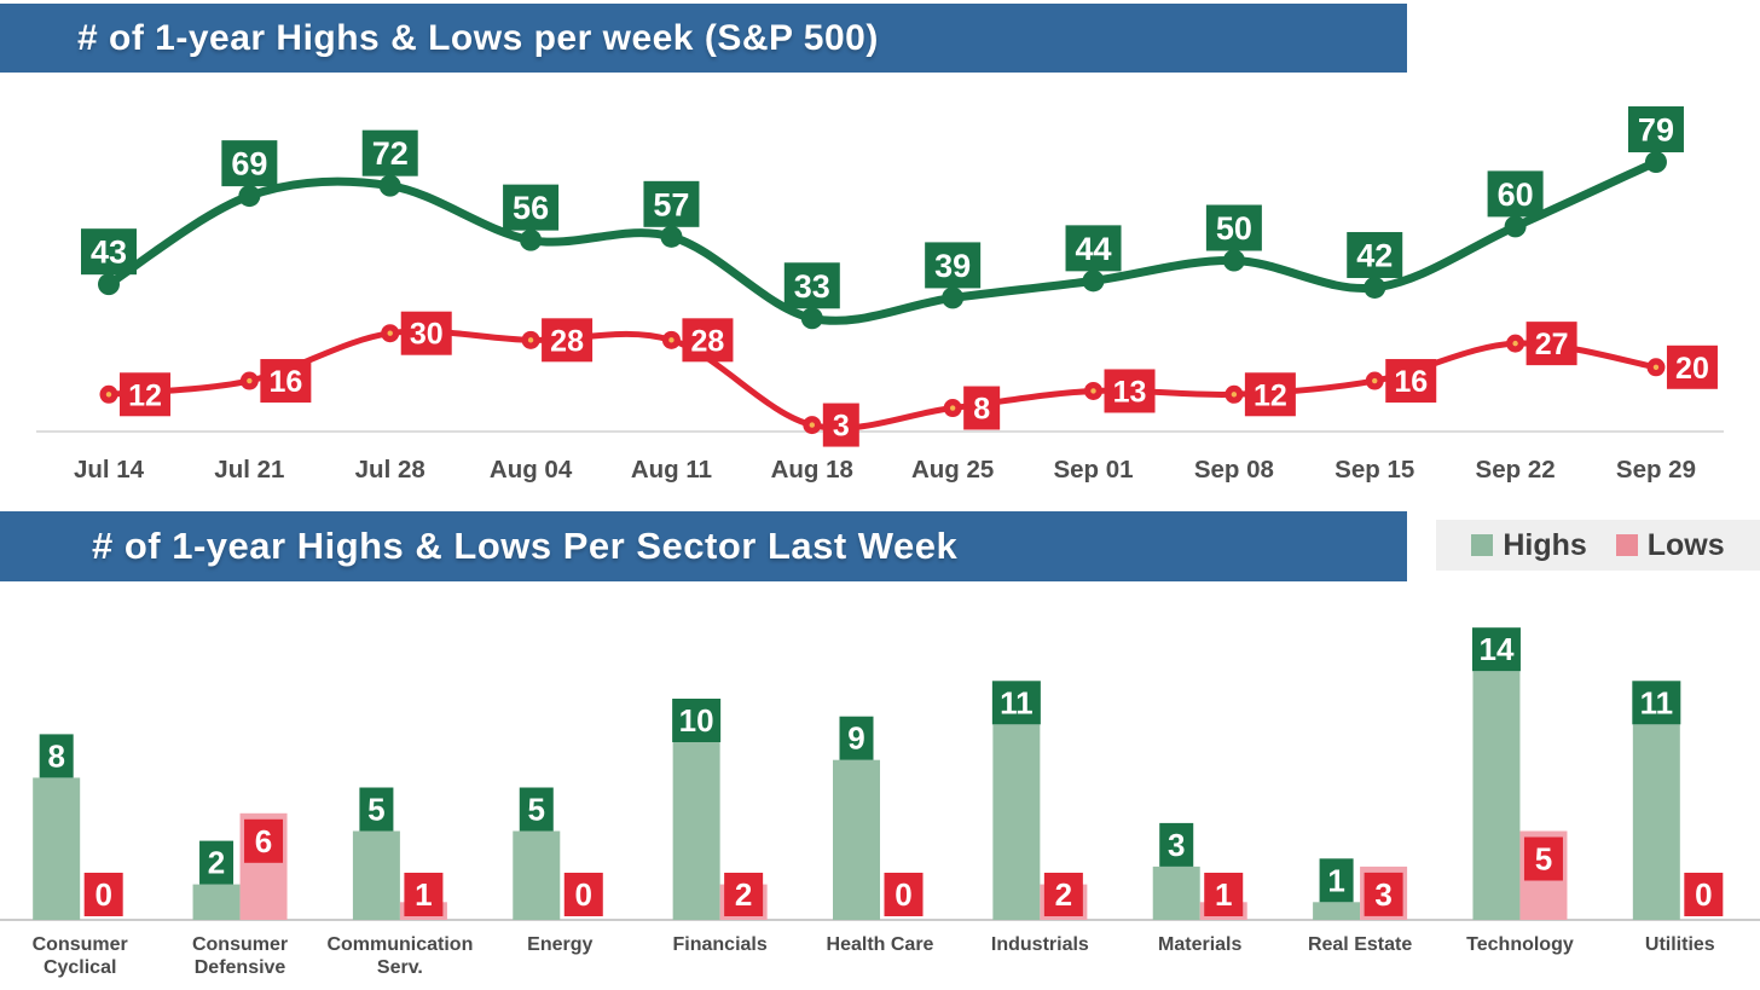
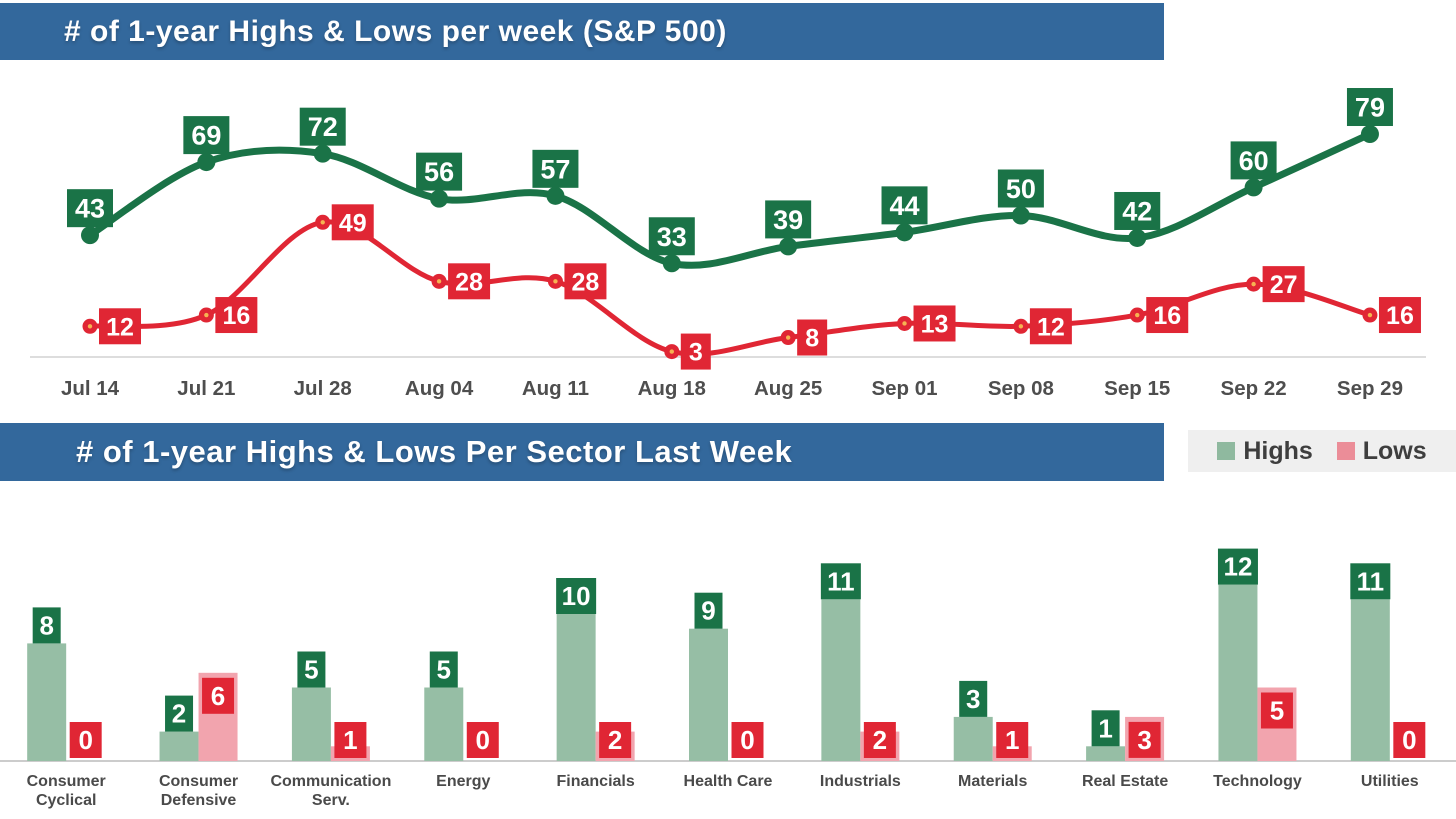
# of 1-year Highs & Lows per week (S&P 500)/Lows/Jul 28: 30 -> 49
# of 1-year Highs & Lows per week (S&P 500)/Lows/Sep 29: 20 -> 16
# of 1-year Highs & Lows Per Sector Last Week/Highs/Technology: 14 -> 12
